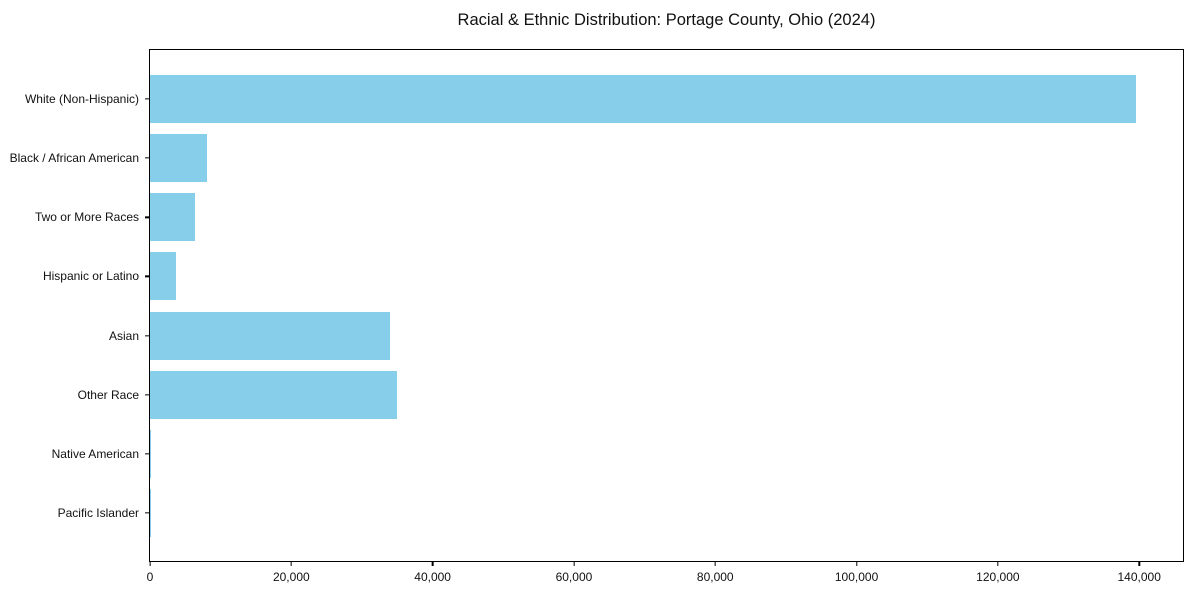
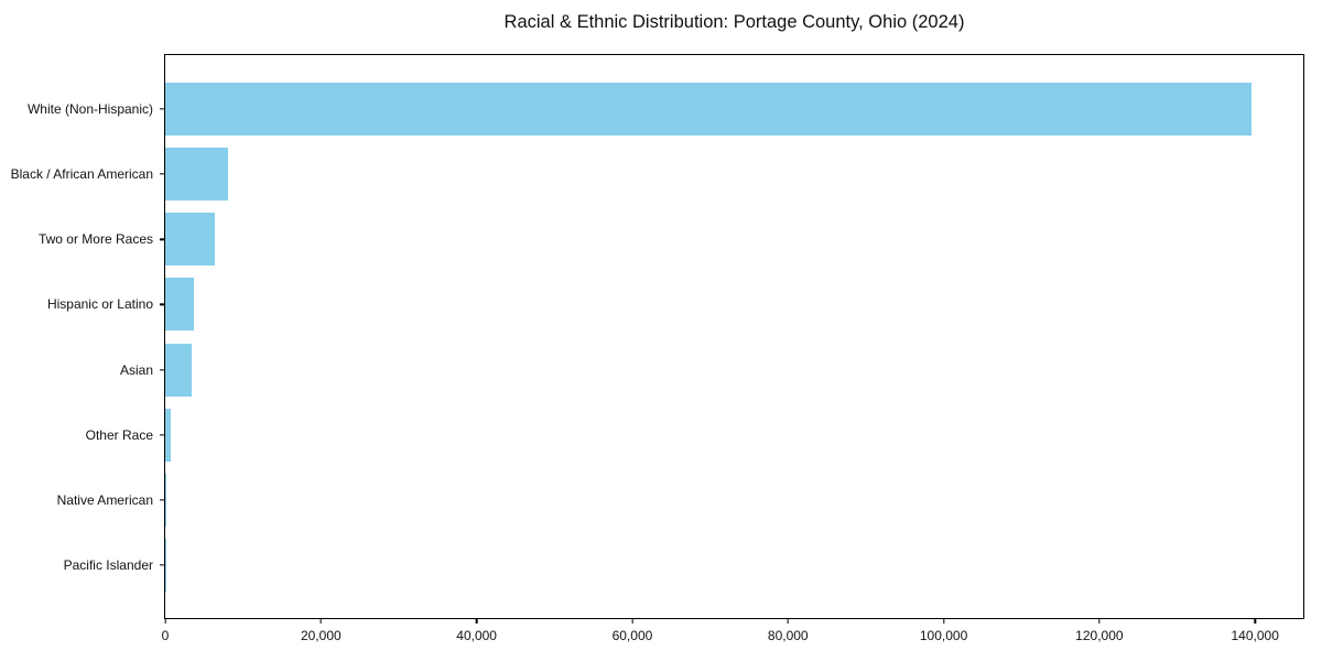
Asian: 34000 -> 3000
Other Race: 35000 -> 1000
